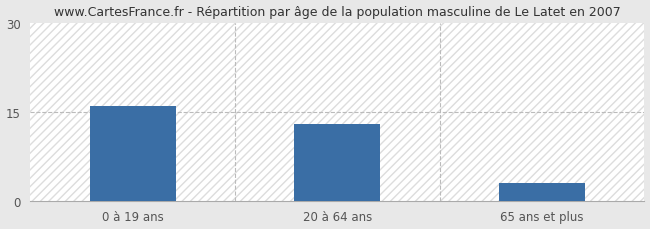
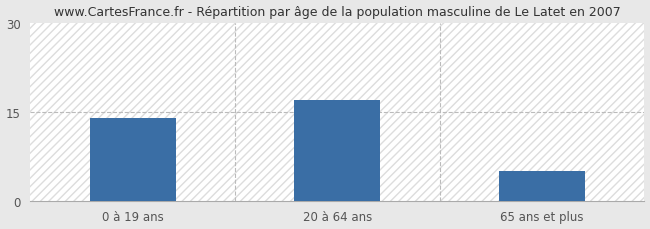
0 à 19 ans: 16 -> 14
20 à 64 ans: 13 -> 17
65 ans et plus: 3 -> 5
